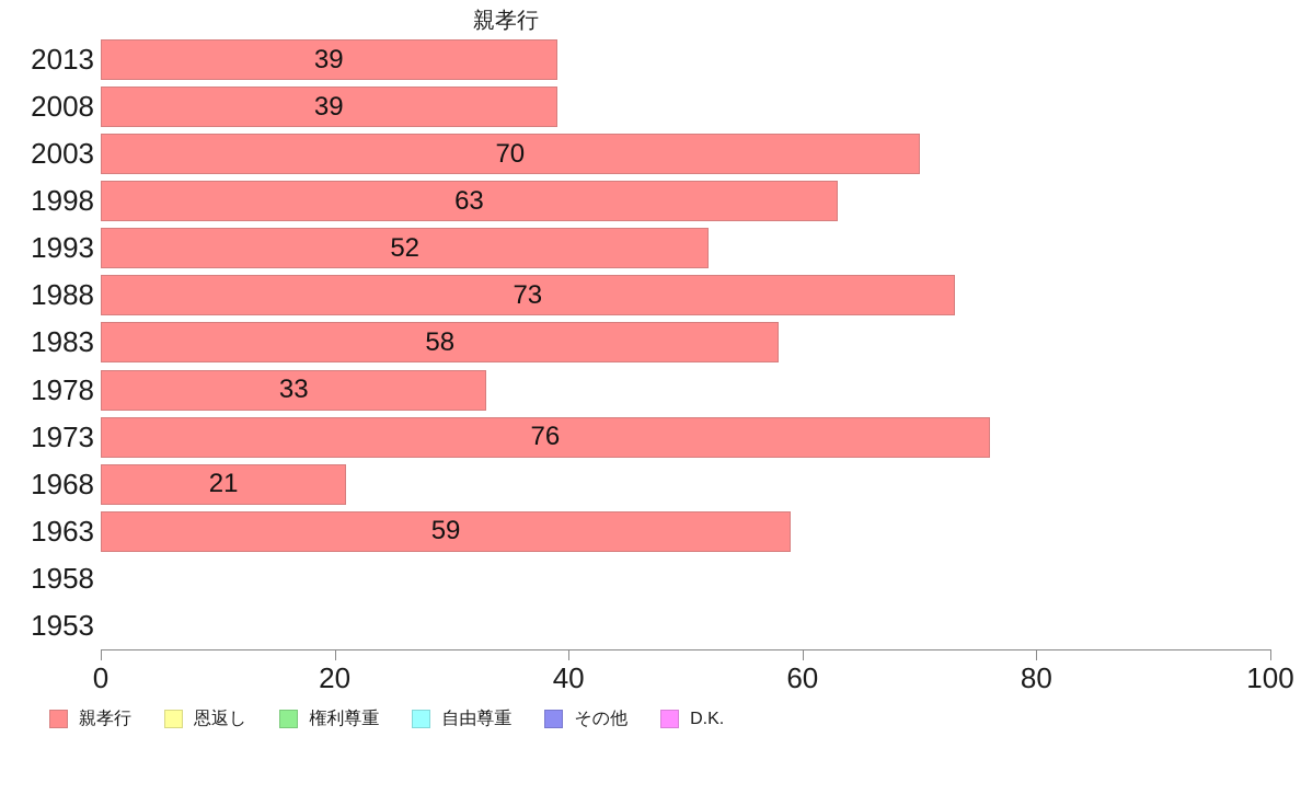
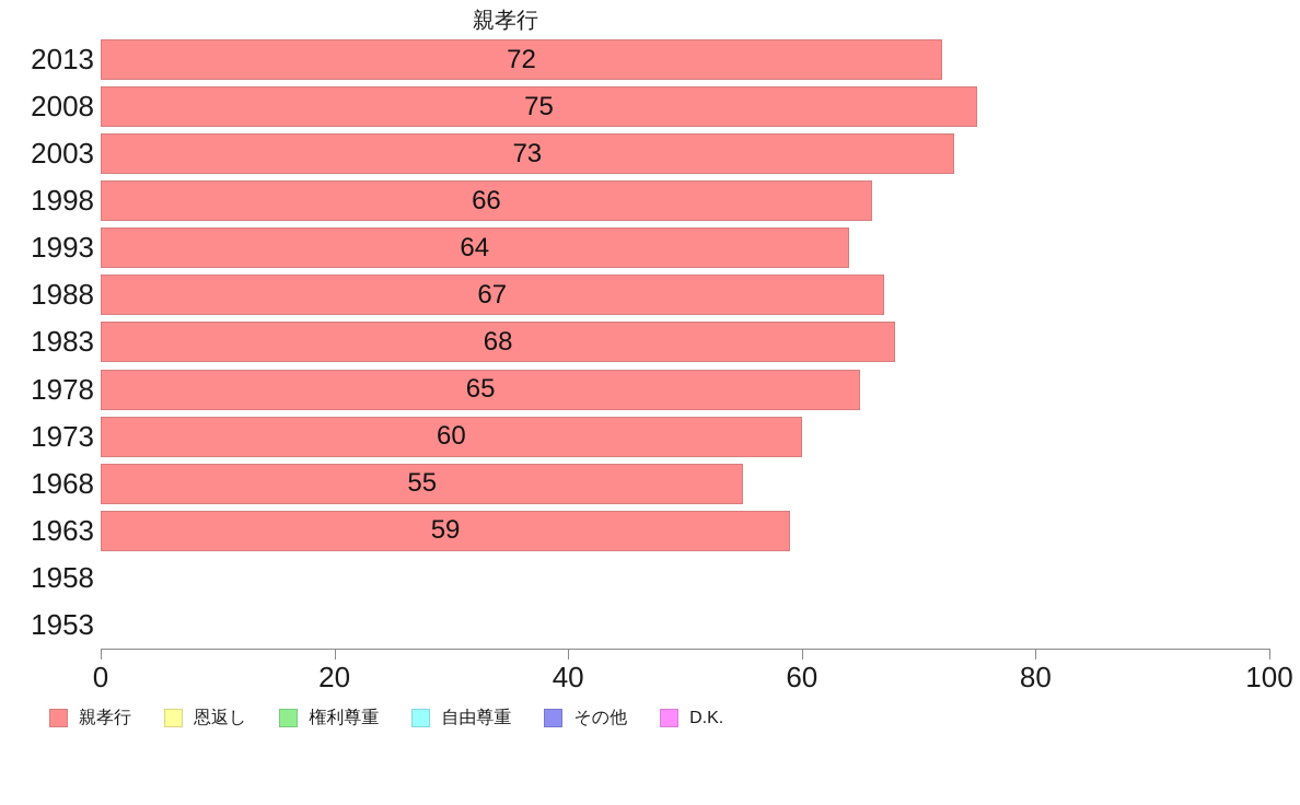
2013: 39 -> 72
2008: 39 -> 75
2003: 70 -> 73
1998: 63 -> 66
1993: 52 -> 64
1988: 73 -> 67
1983: 58 -> 68
1978: 33 -> 65
1973: 76 -> 60
1968: 21 -> 55
